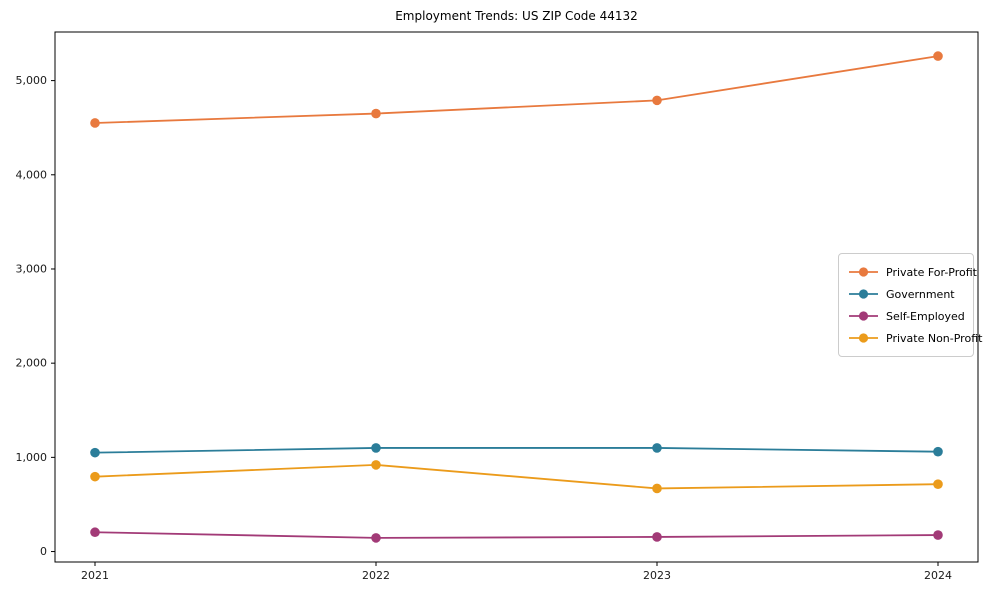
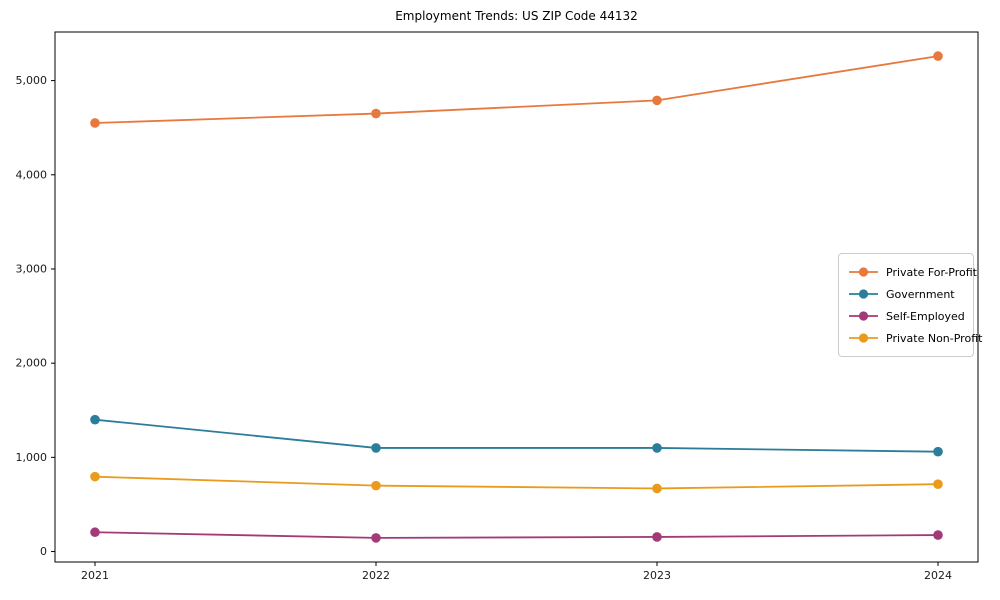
Government/2021: 1000 -> 1400
Private Non-Profit/2022: 900 -> 700
